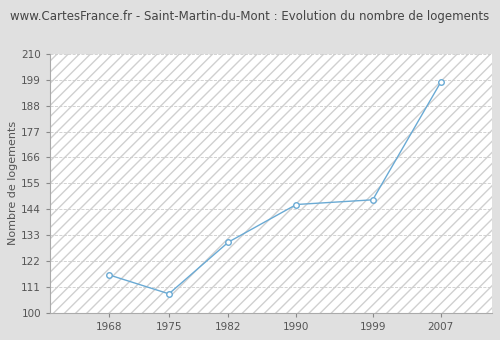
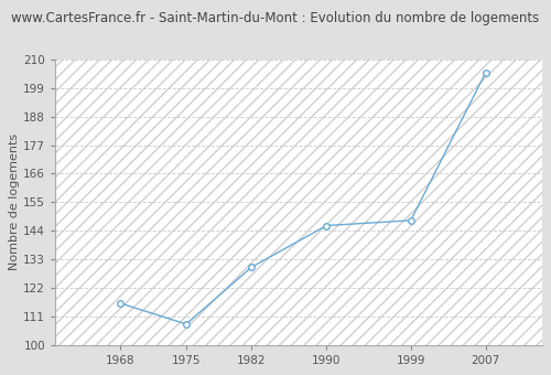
2007: 198 -> 205
